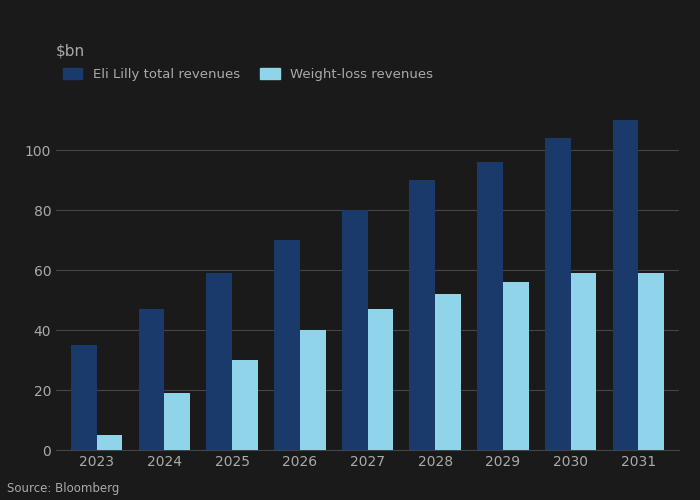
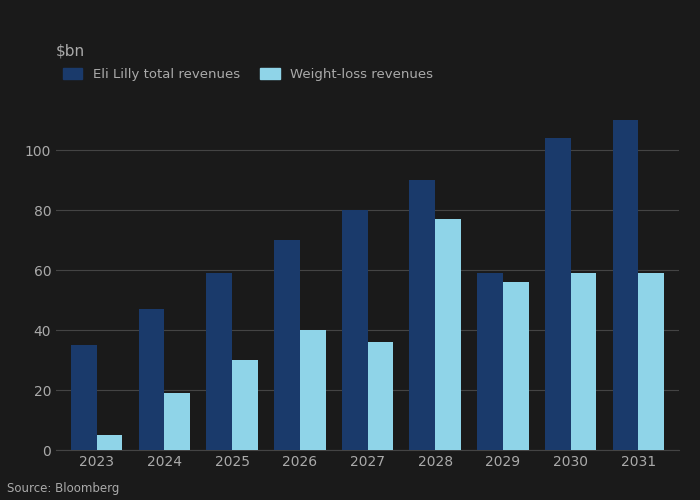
Weight-loss revenues/2027: 47 -> 36
Weight-loss revenues/2028: 52 -> 77
Eli Lilly total revenues/2029: 96 -> 59
